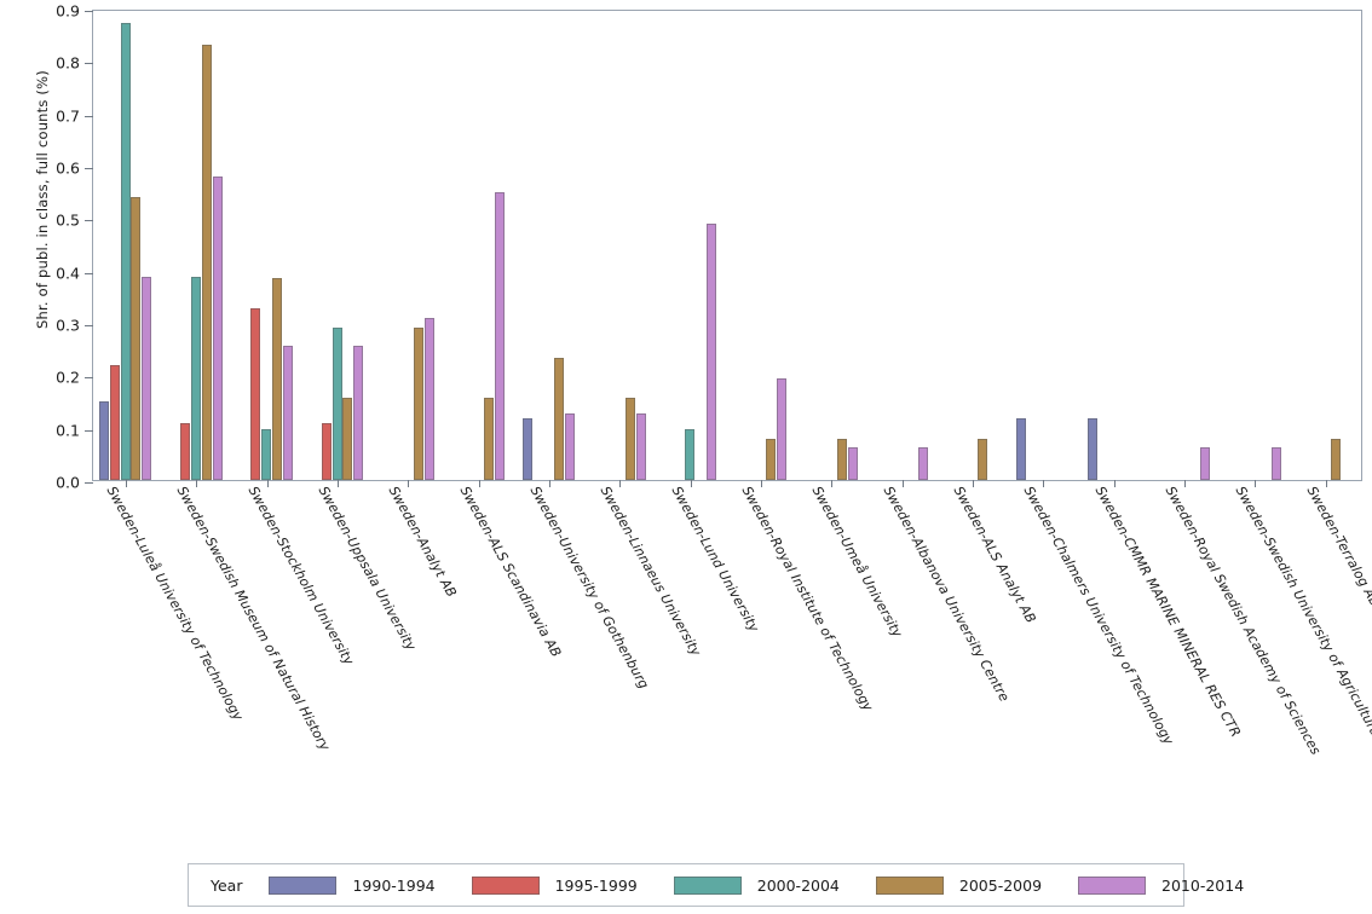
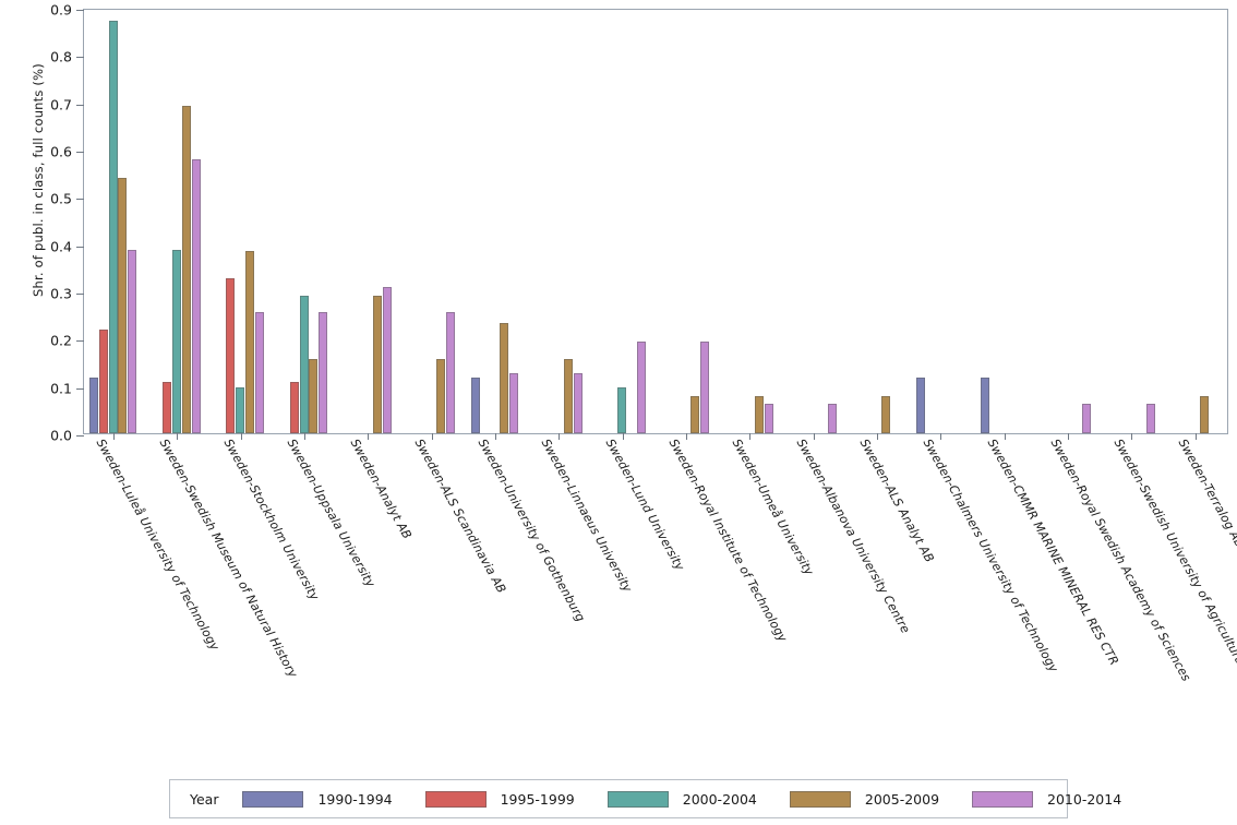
1990-1994/Sweden-Luleå University of Technology: 0.15 -> 0.12
2005-2009/Sweden-Swedish Museum of Natural History: 0.83 -> 0.69
2010-2014/Sweden-ALS Scandinavia AB: 0.55 -> 0.26
2010-2014/Sweden-Lund University: 0.49 -> 0.19
